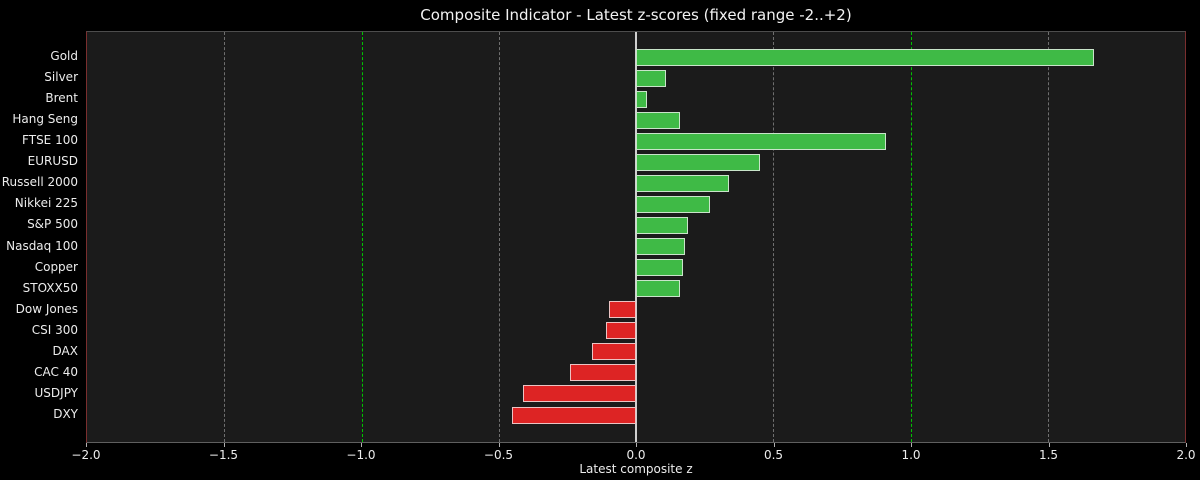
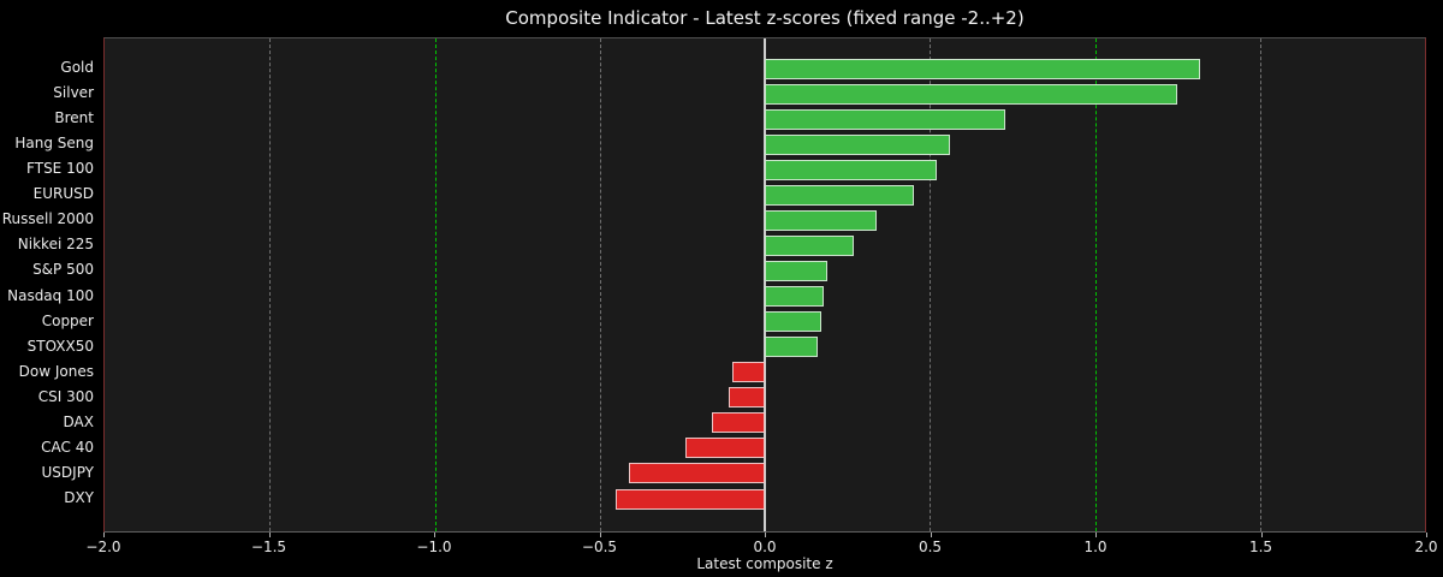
Gold: 1.67 -> 1.32
Silver: 0.11 -> 1.25
Brent: 0.04 -> 0.73
Hang Seng: 0.16 -> 0.56
FTSE 100: 0.91 -> 0.52
